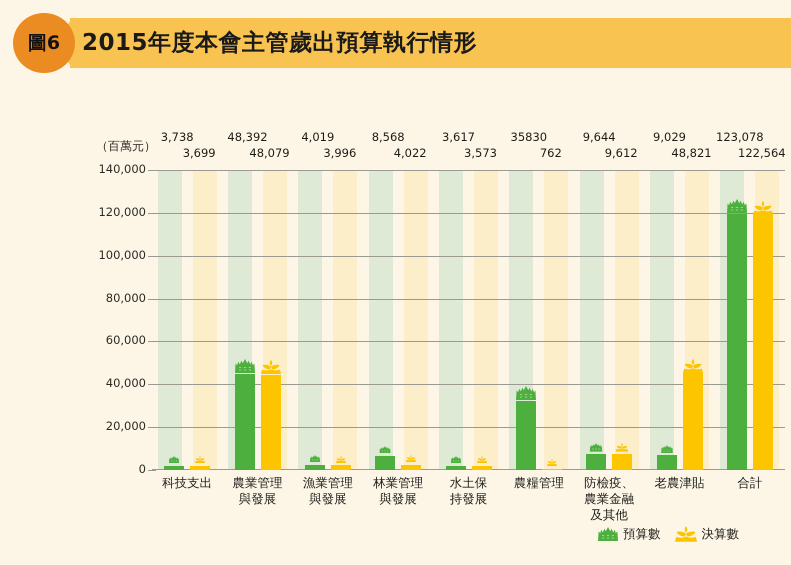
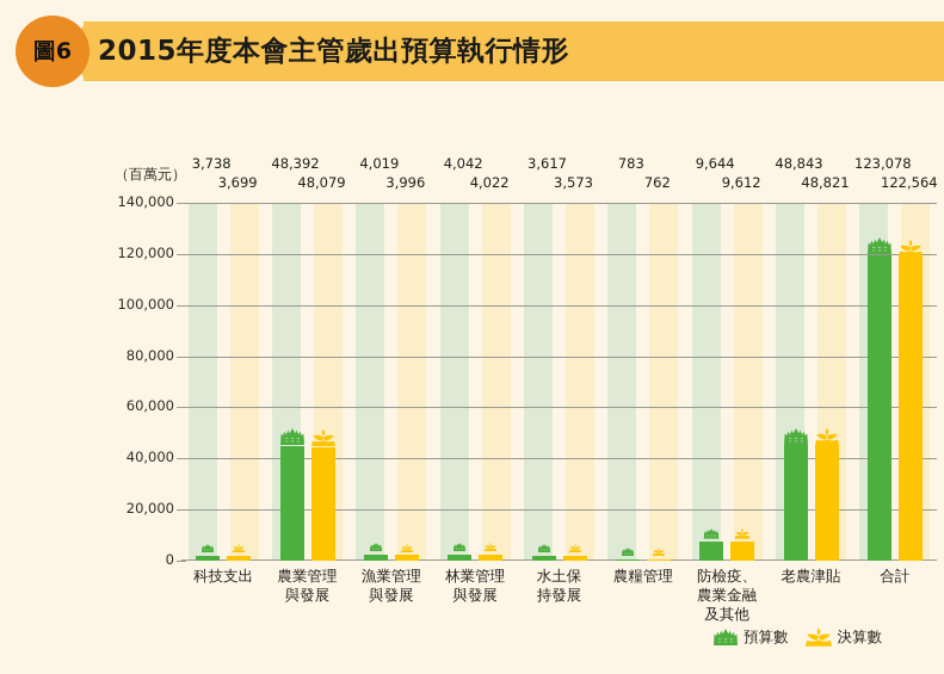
預算數/林業管理 與發展: 8,568 -> 4,042
預算數/農糧管理: 35830 -> 783
預算數/老農津貼: 9,029 -> 48,843
